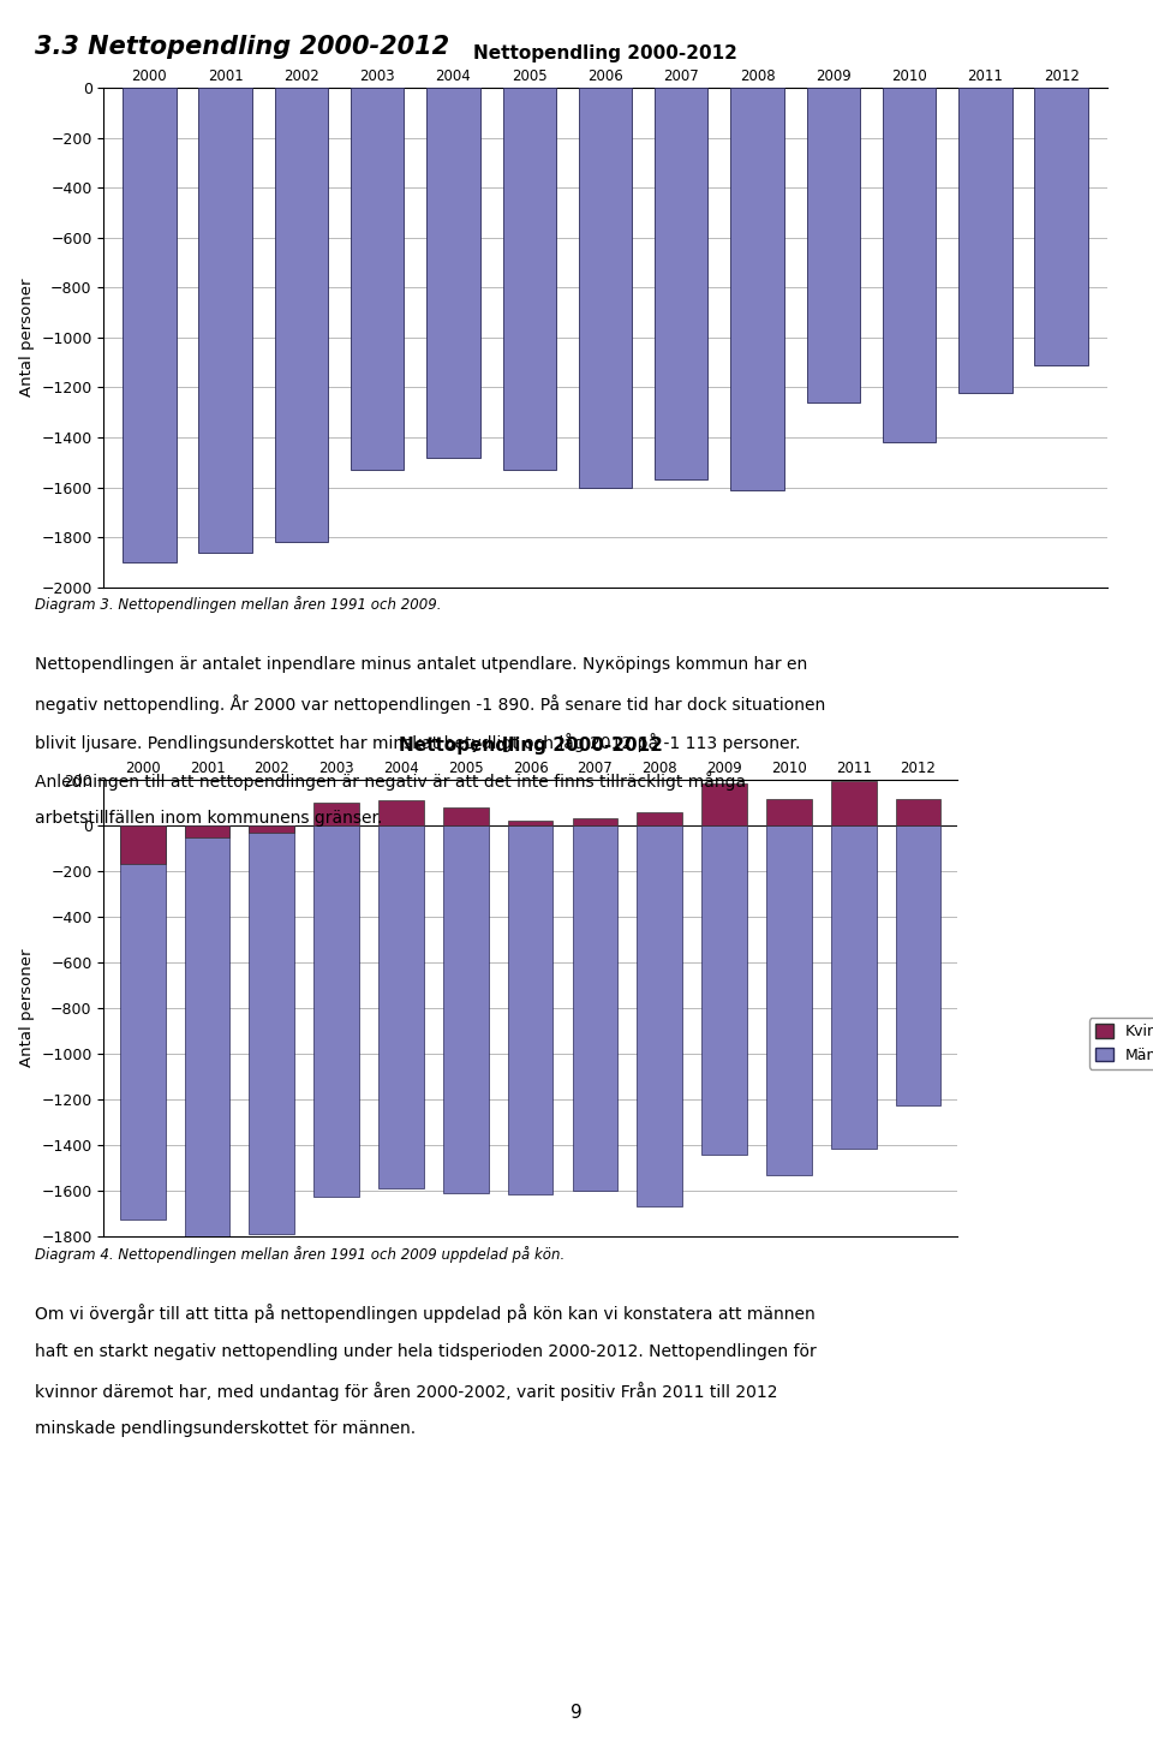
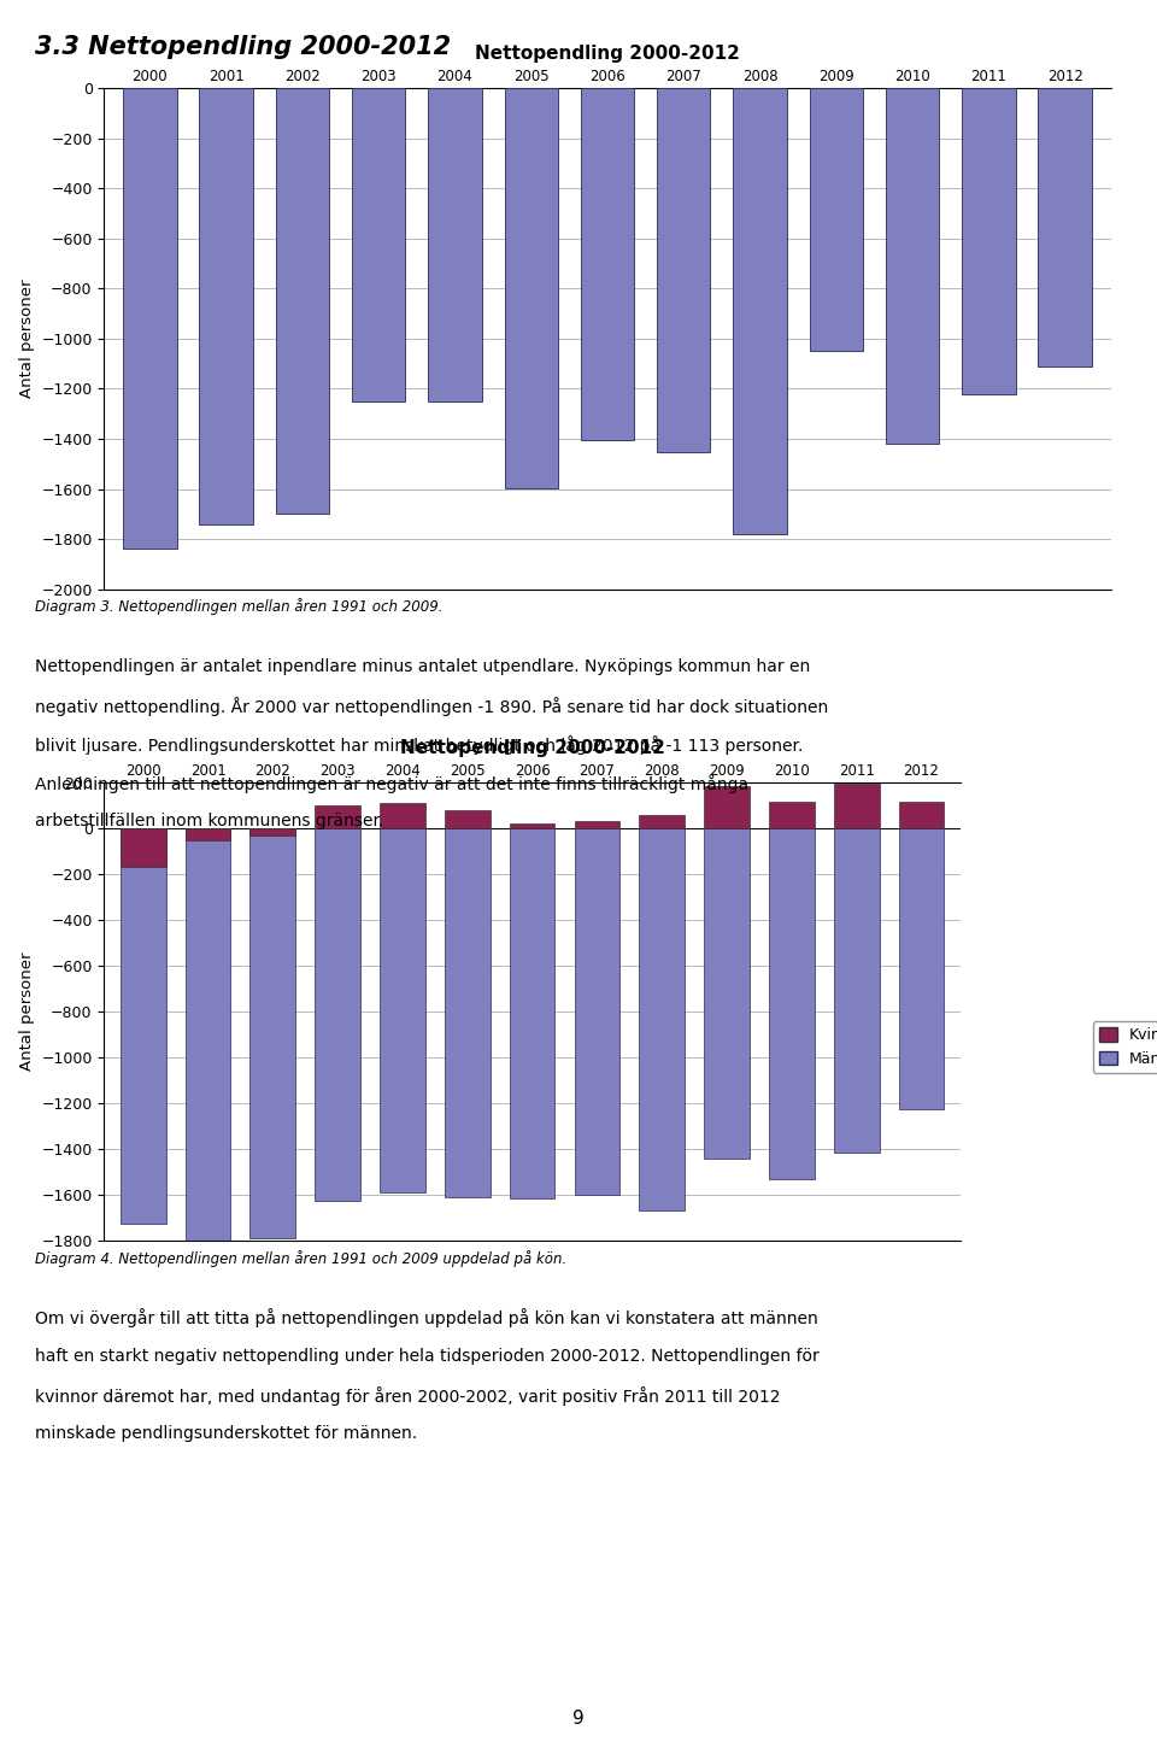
2000: -1900 -> -1840
2001: -1860 -> -1740
2002: -1820 -> -1700
2003: -1530 -> -1250
2004: -1480 -> -1250
2005: -1530 -> -1595
2006: -1600 -> -1405
2007: -1570 -> -1455
2008: -1610 -> -1780
2009: -1260 -> -1050
